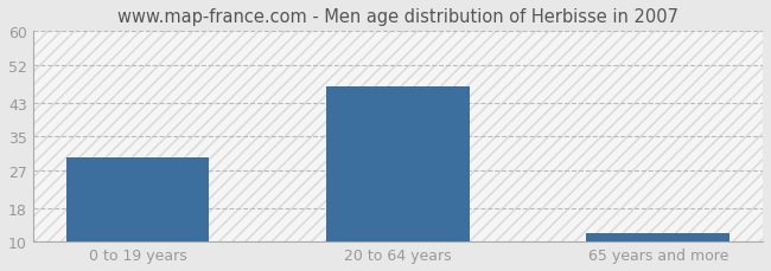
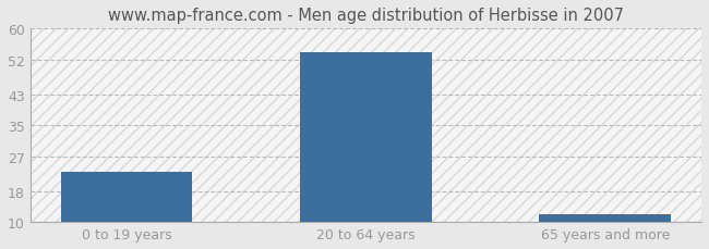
0 to 19 years: 30 -> 23
20 to 64 years: 47 -> 54
